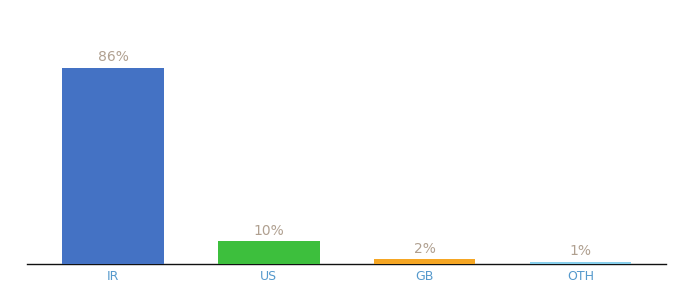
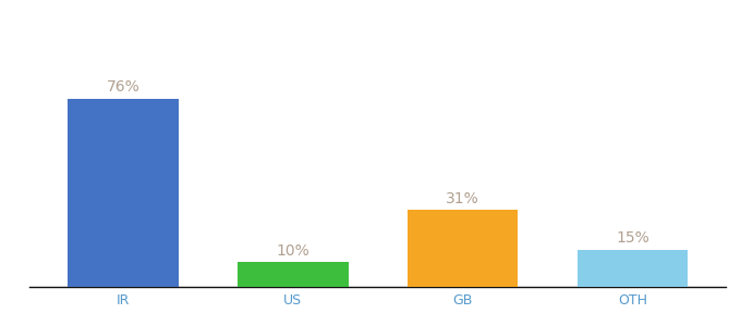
IR: 86% -> 76%
GB: 2% -> 31%
OTH: 1% -> 15%
